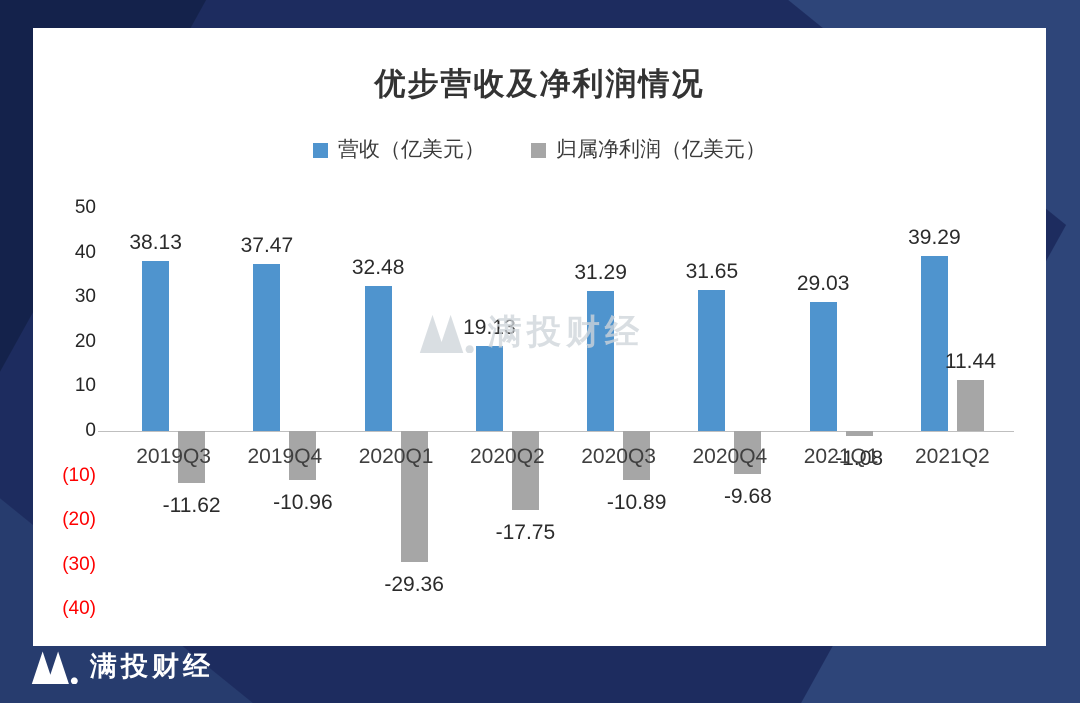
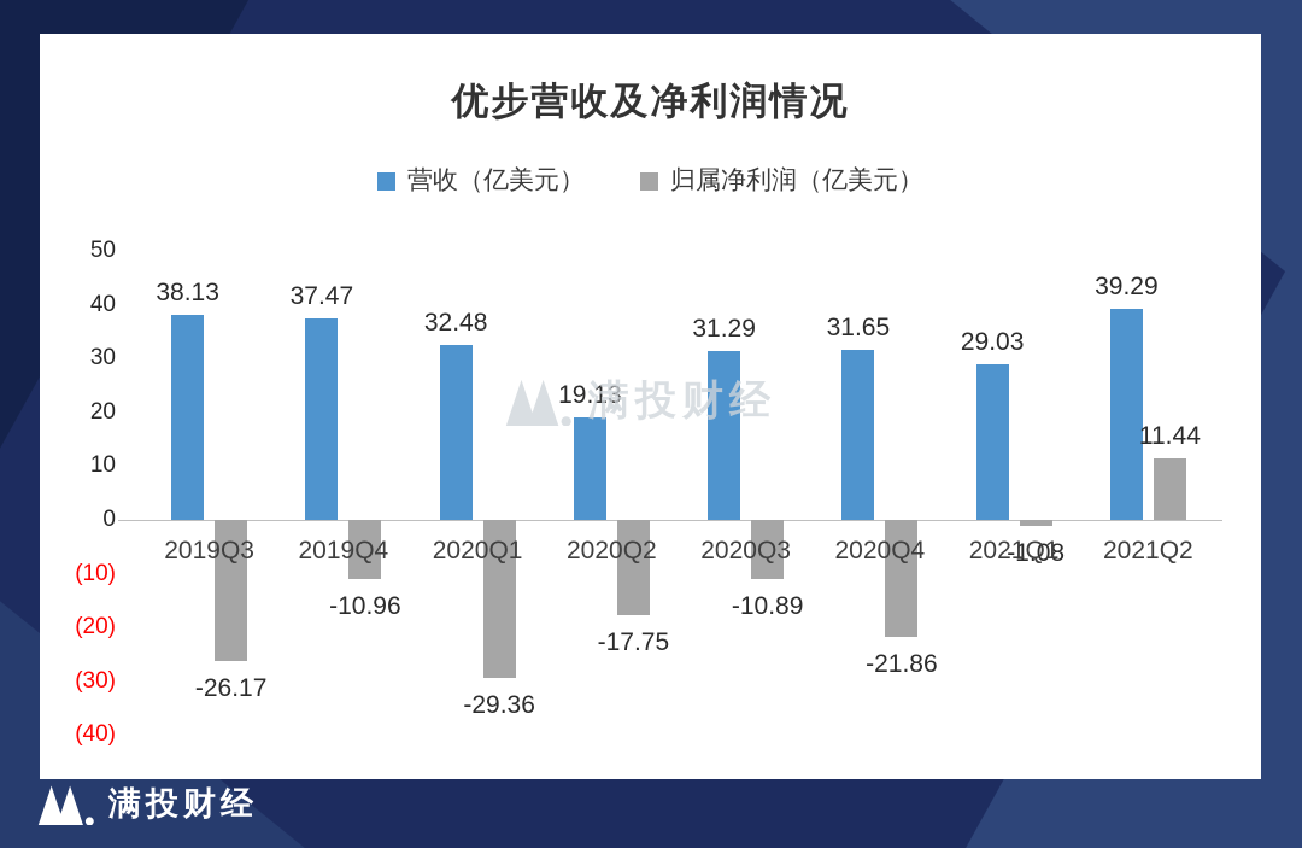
归属净利润（亿美元）/2019Q3: -11.62 -> -26.17
归属净利润（亿美元）/2020Q4: -9.68 -> -21.86
